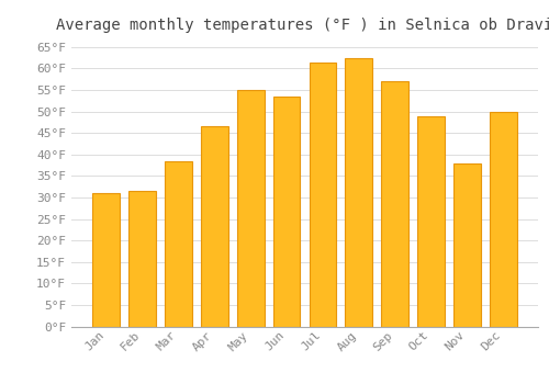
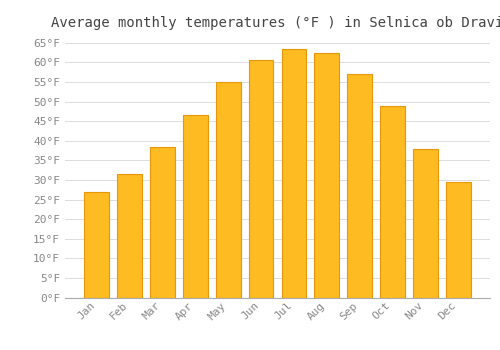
Jan: 31.0°F -> 27.0°F
Jun: 53.5°F -> 60.5°F
Jul: 61.5°F -> 63.5°F
Dec: 50.0°F -> 29.5°F
